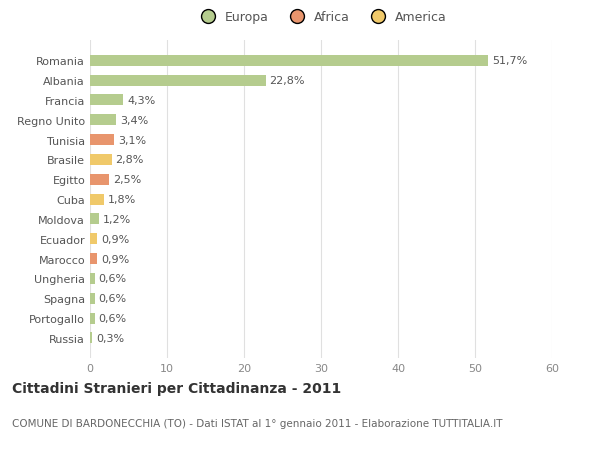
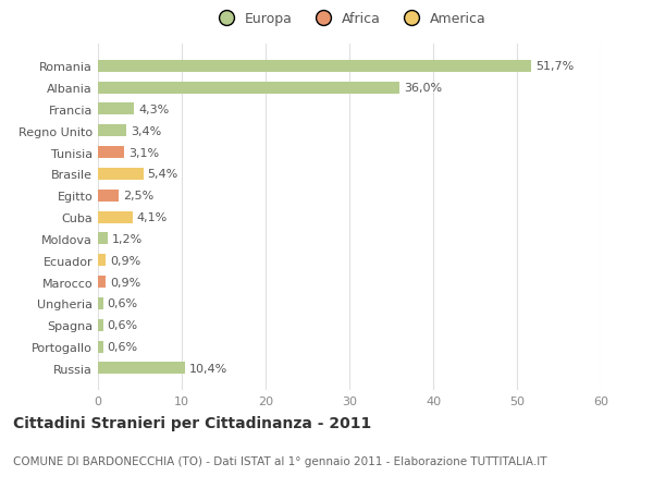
Albania: 22,8% -> 36,0%
Brasile: 2,8% -> 5,4%
Cuba: 1,8% -> 4,1%
Russia: 0,3% -> 10,4%
